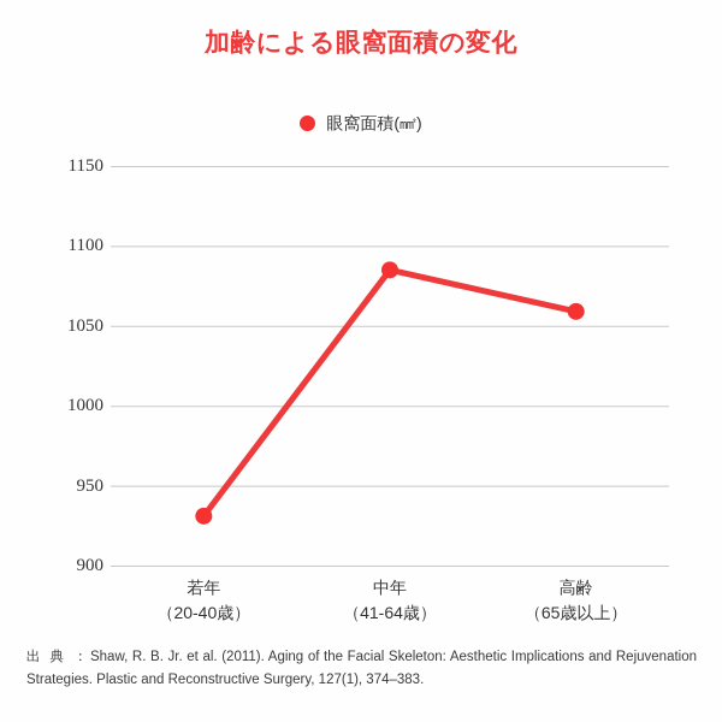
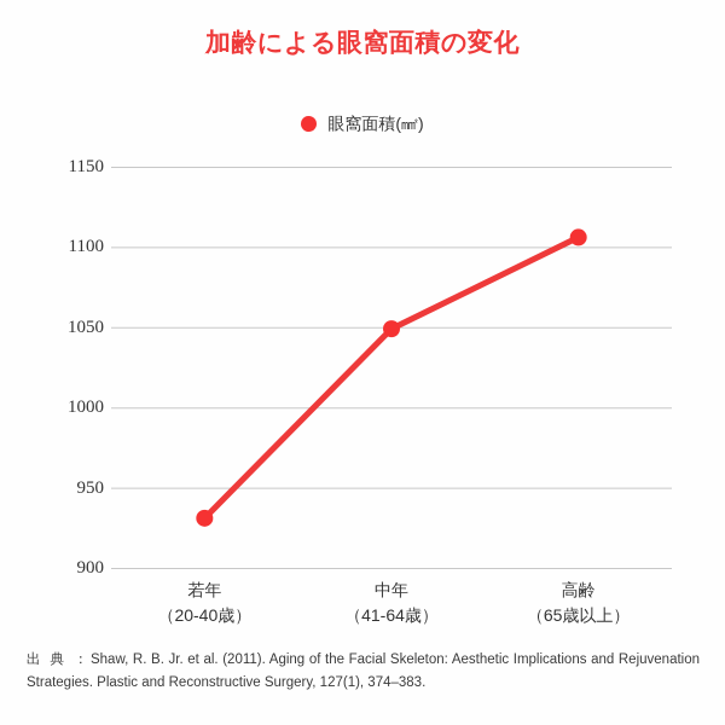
中年: 1085 -> 1049
高齢: 1059 -> 1106
